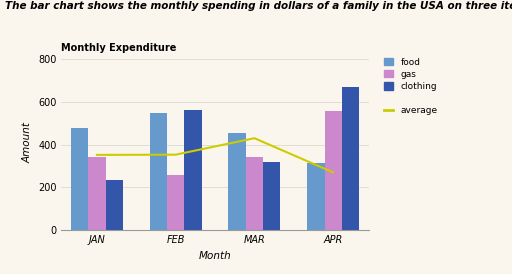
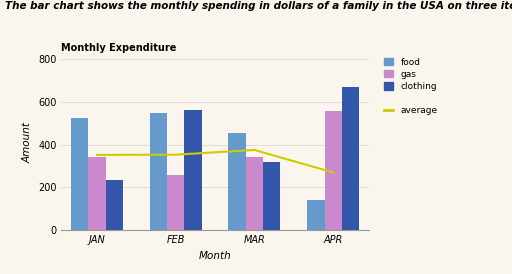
food/JAN: 480 -> 525
average/MAR: 430 -> 375
food/APR: 315 -> 140
